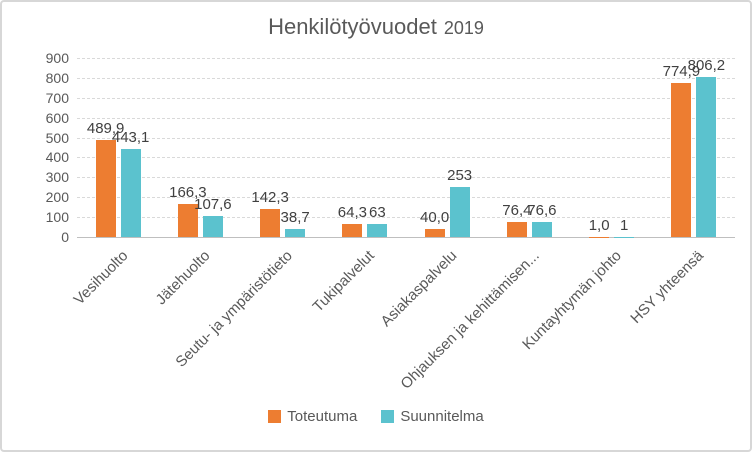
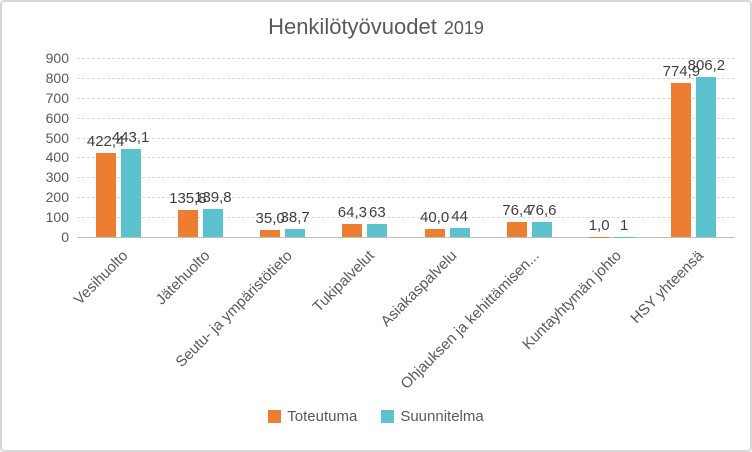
Toteutuma/Vesihuolto: 489,9 -> 422,4
Toteutuma/Jätehuolto: 166,3 -> 135,8
Suunnitelma/Jätehuolto: 107,6 -> 139,8
Toteutuma/Seutu- ja ympäristötieto: 142,3 -> 35,0
Suunnitelma/Asiakaspalvelu: 253 -> 44
